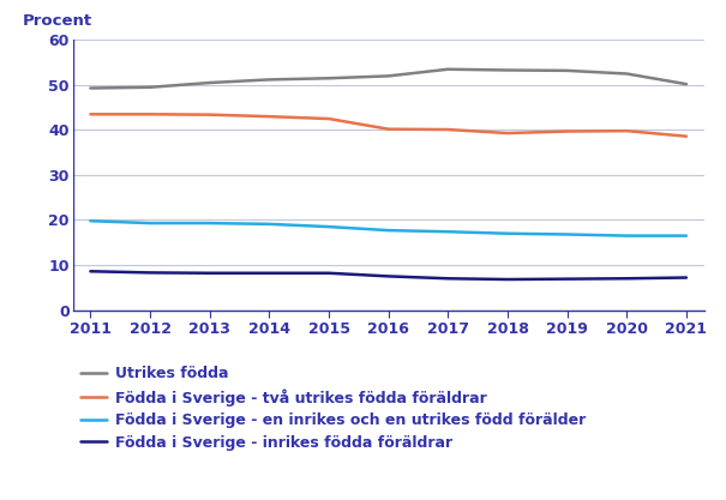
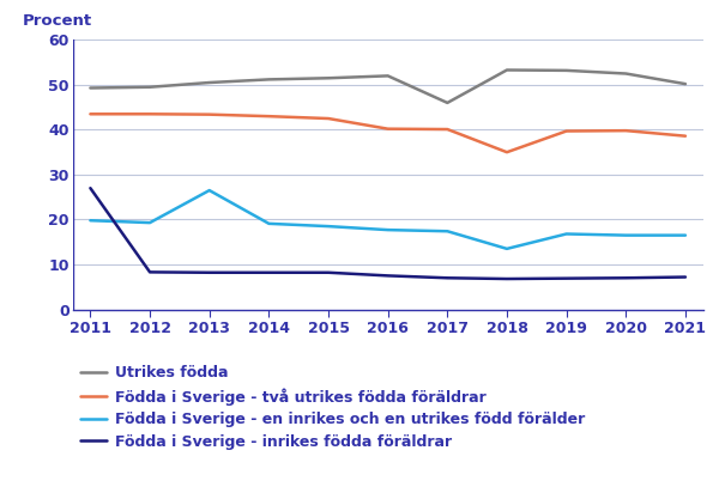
Födda i Sverige - inrikes födda föräldrar/2011: 8.6 -> 27.0
Födda i Sverige - en inrikes och en utrikes född förälder/2013: 19.3 -> 26.5
Utrikes födda/2017: 53.5 -> 46.0
Födda i Sverige - två utrikes födda föräldrar/2018: 39.3 -> 35.0
Födda i Sverige - en inrikes och en utrikes född förälder/2018: 17.0 -> 13.5
